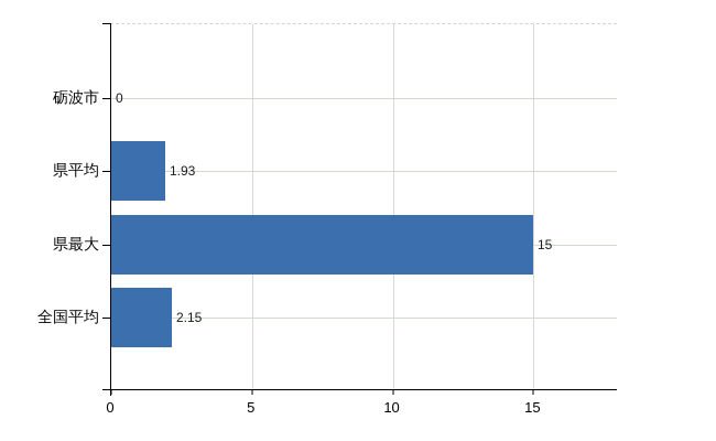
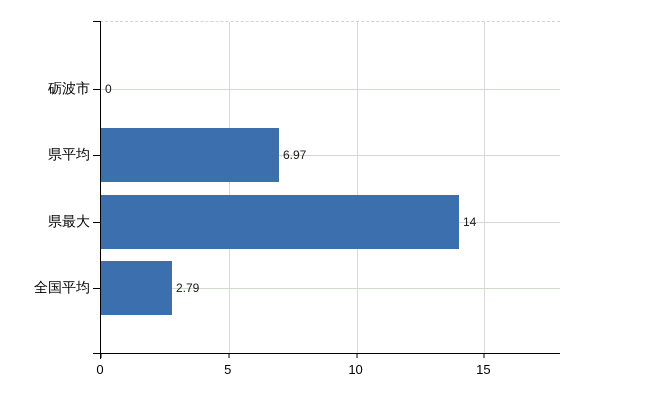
県平均: 1.93 -> 6.97
県最大: 15 -> 14
全国平均: 2.15 -> 2.79
